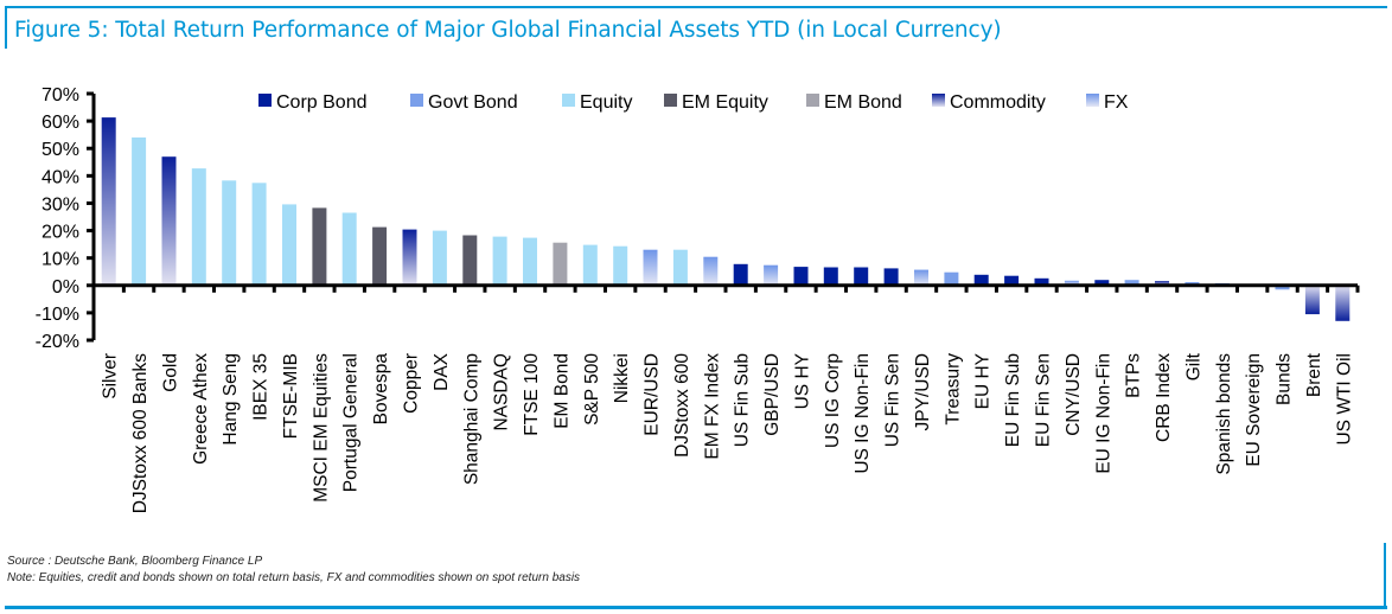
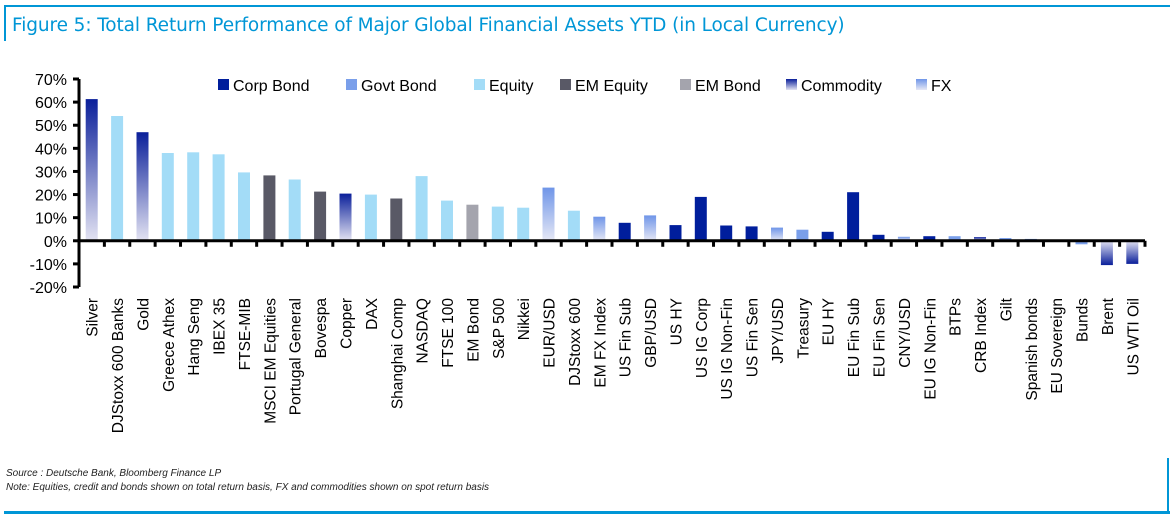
Greece Athex: 43% -> 38%
NASDAQ: 18% -> 28%
EUR/USD: 13% -> 23%
GBP/USD: 7% -> 11%
US IG Corp: 7% -> 19%
EU Fin Sub: 4% -> 21%
US WTI Oil: -13% -> -10%
